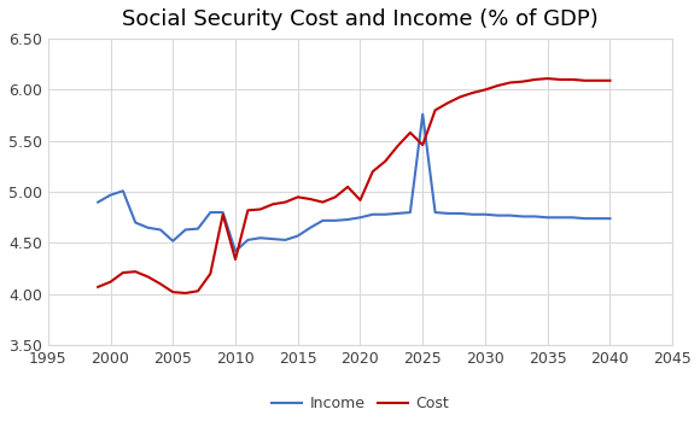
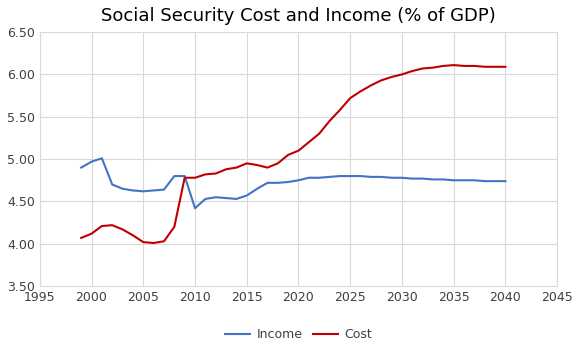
Income/2005: 4.52 -> 4.62
Cost/2010: 4.34 -> 4.78
Cost/2020: 4.92 -> 5.10
Income/2025: 5.76 -> 4.80
Cost/2025: 5.46 -> 5.72
